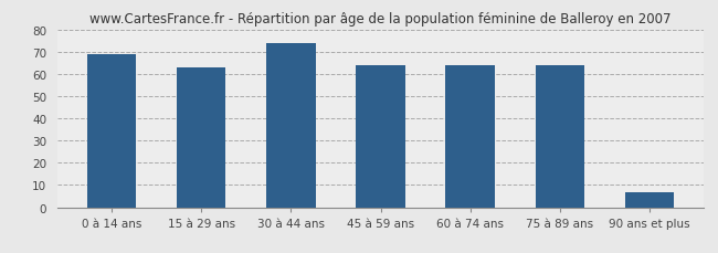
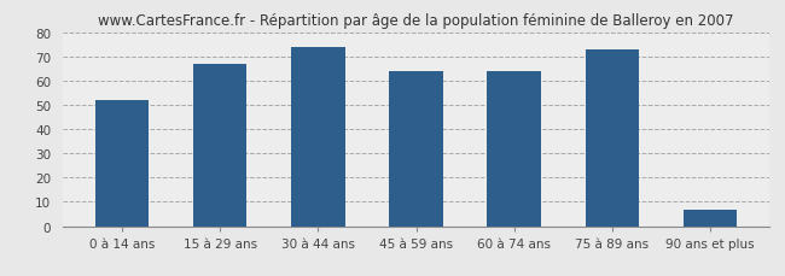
0 à 14 ans: 69 -> 52
15 à 29 ans: 63 -> 67
75 à 89 ans: 64 -> 73
